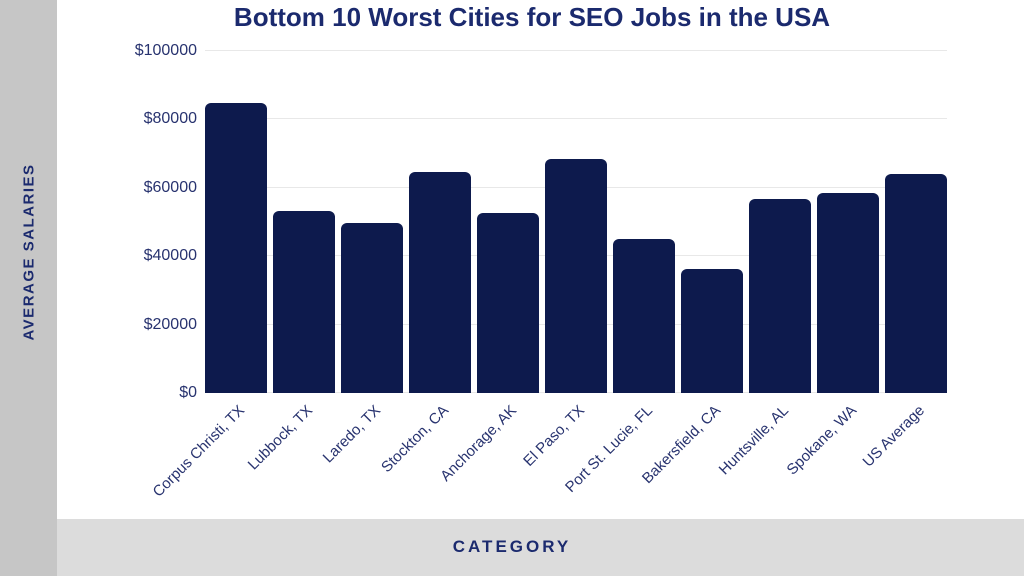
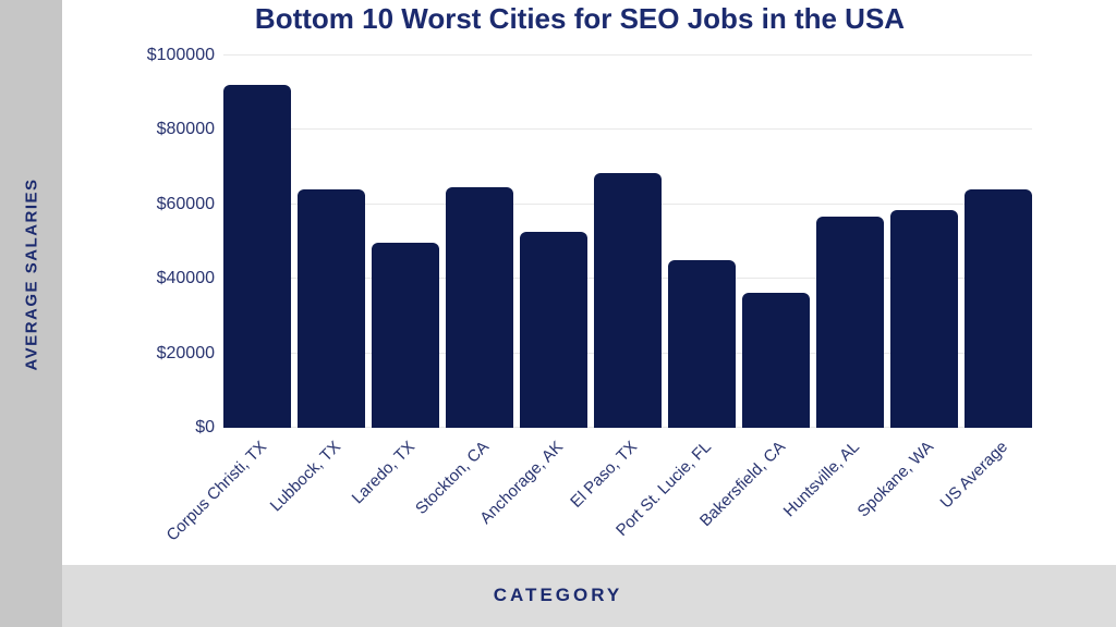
Corpus Christi, TX: $85000 -> $92000
Lubbock, TX: $53000 -> $64000
